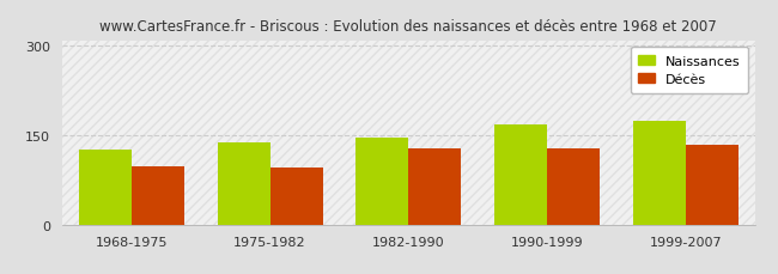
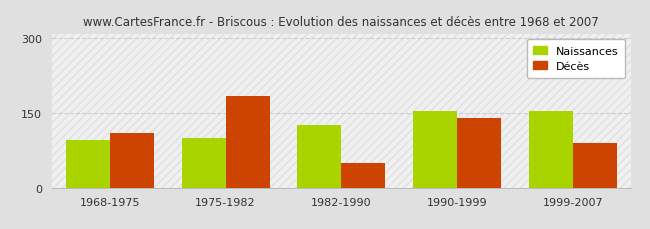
Naissances/1968-1975: 125 -> 95
Décès/1968-1975: 98 -> 110
Naissances/1975-1982: 137 -> 100
Décès/1975-1982: 95 -> 185
Naissances/1982-1990: 147 -> 125
Décès/1982-1990: 128 -> 50
Naissances/1990-1999: 168 -> 155
Décès/1990-1999: 128 -> 140
Naissances/1999-2007: 175 -> 155
Décès/1999-2007: 133 -> 90
